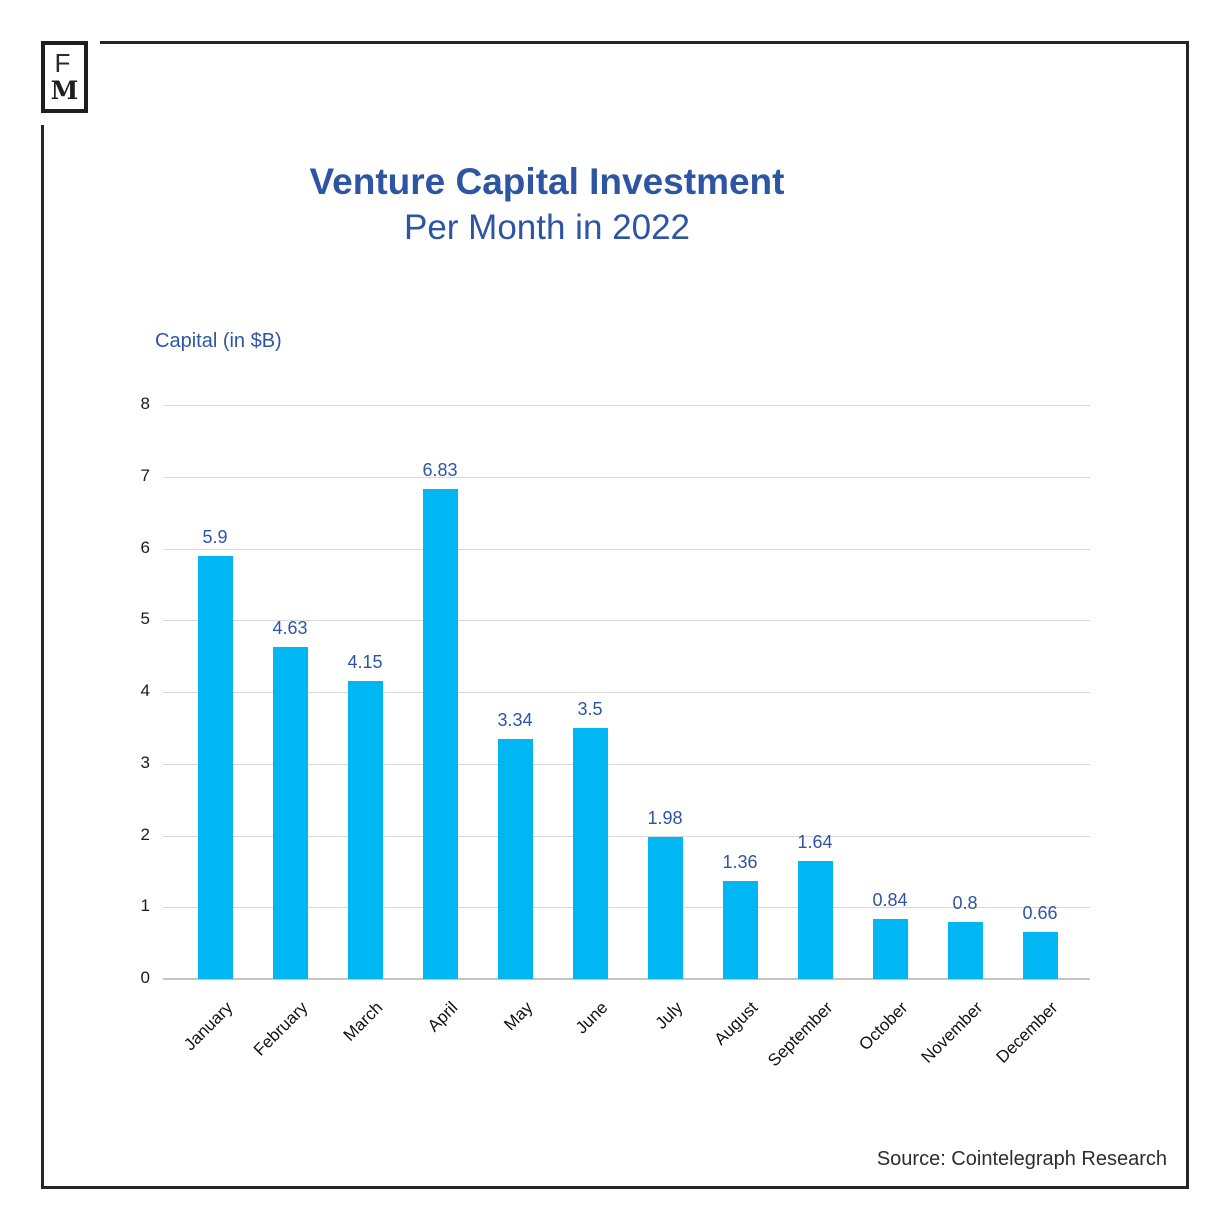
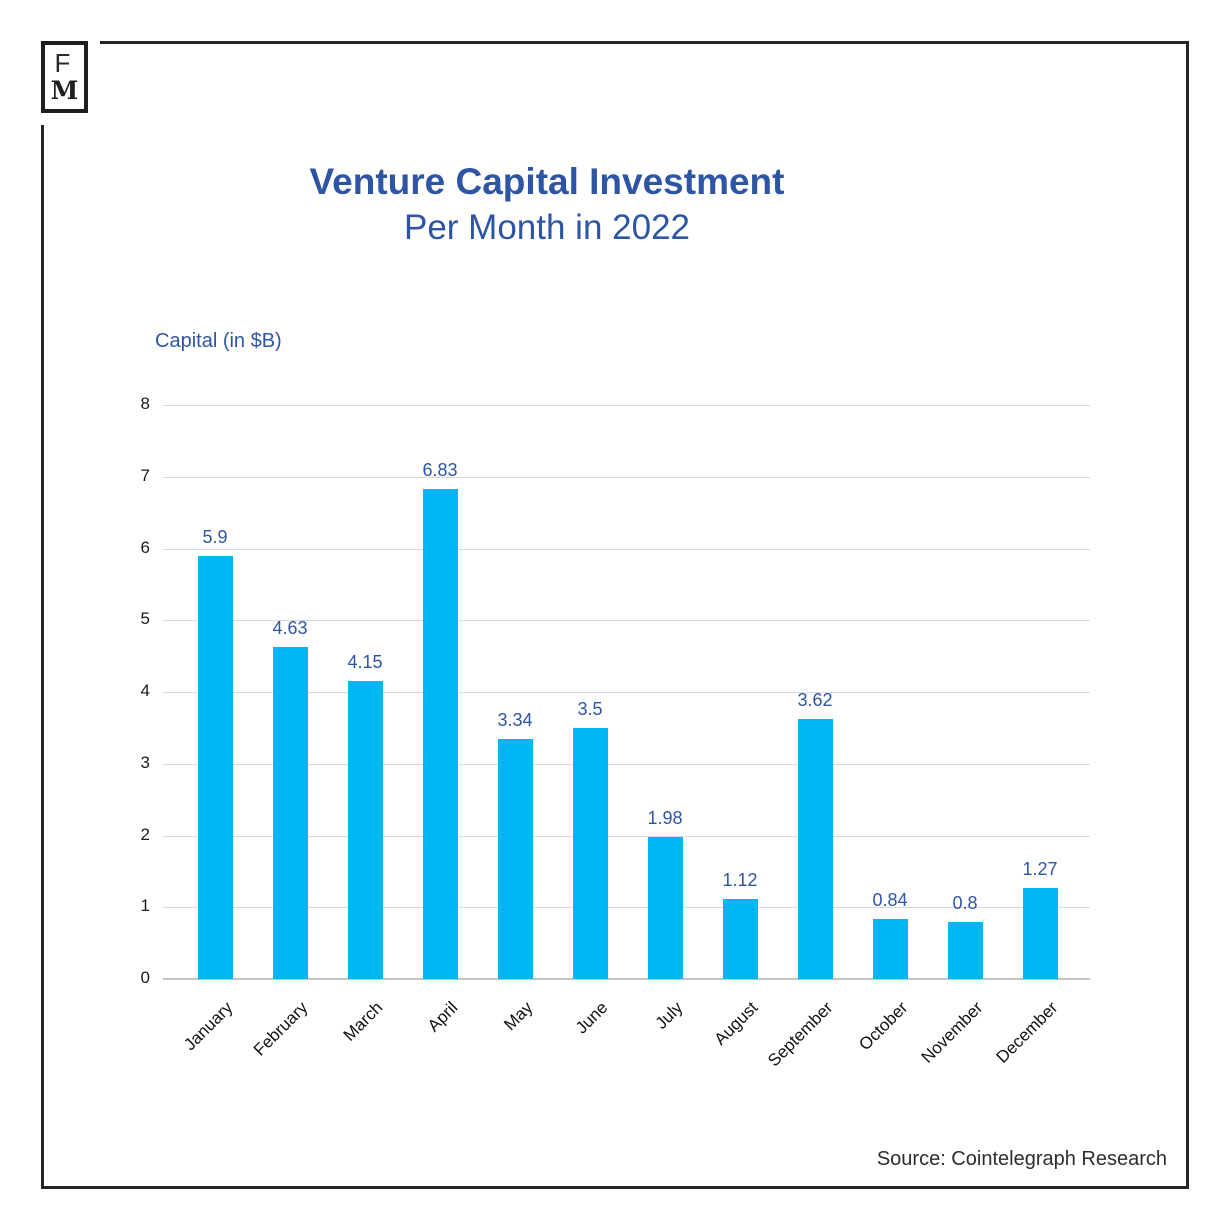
August: 1.36 -> 1.12
September: 1.64 -> 3.62
December: 0.66 -> 1.27
